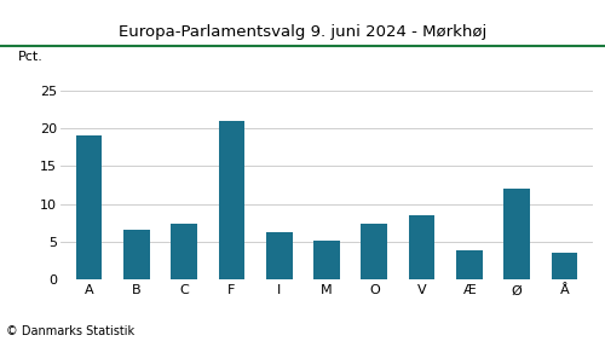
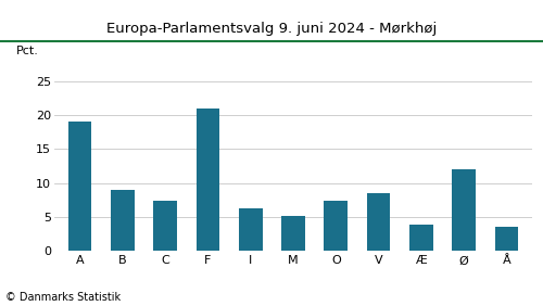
B: 6.6 -> 9.0
